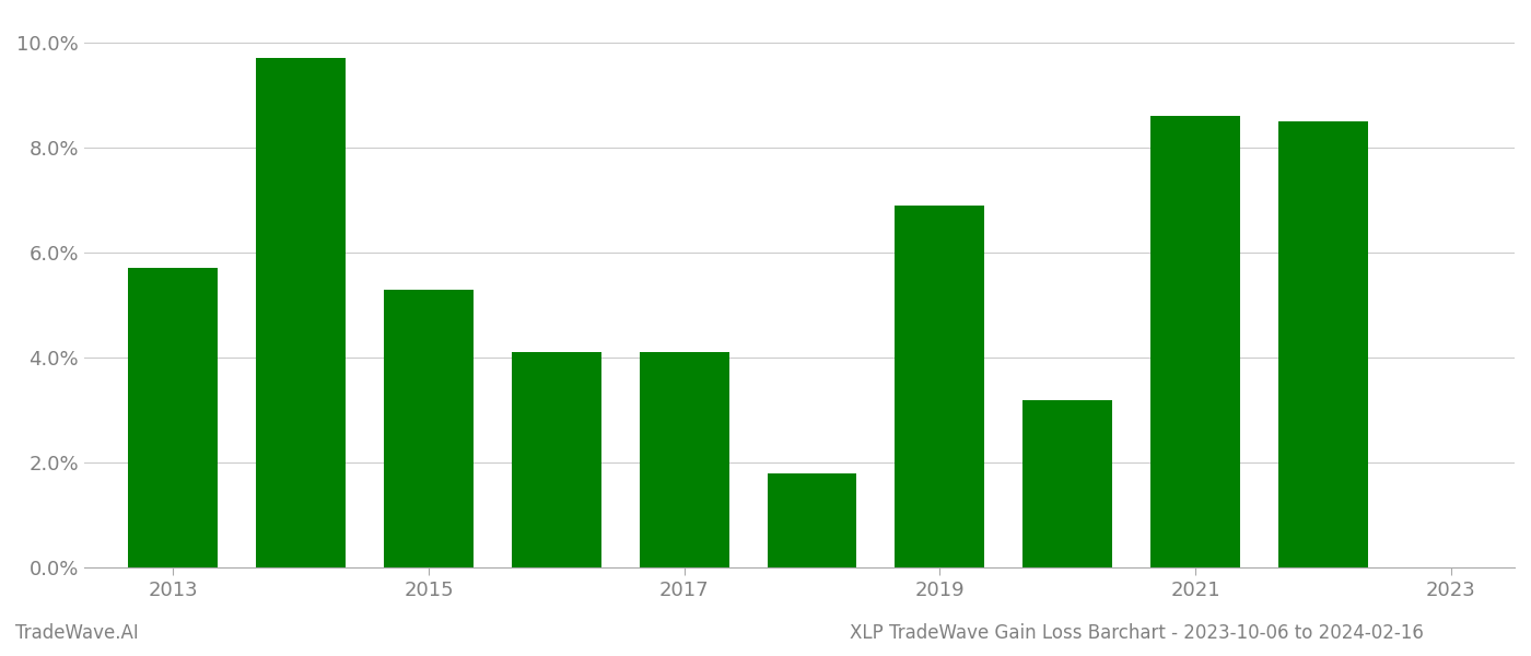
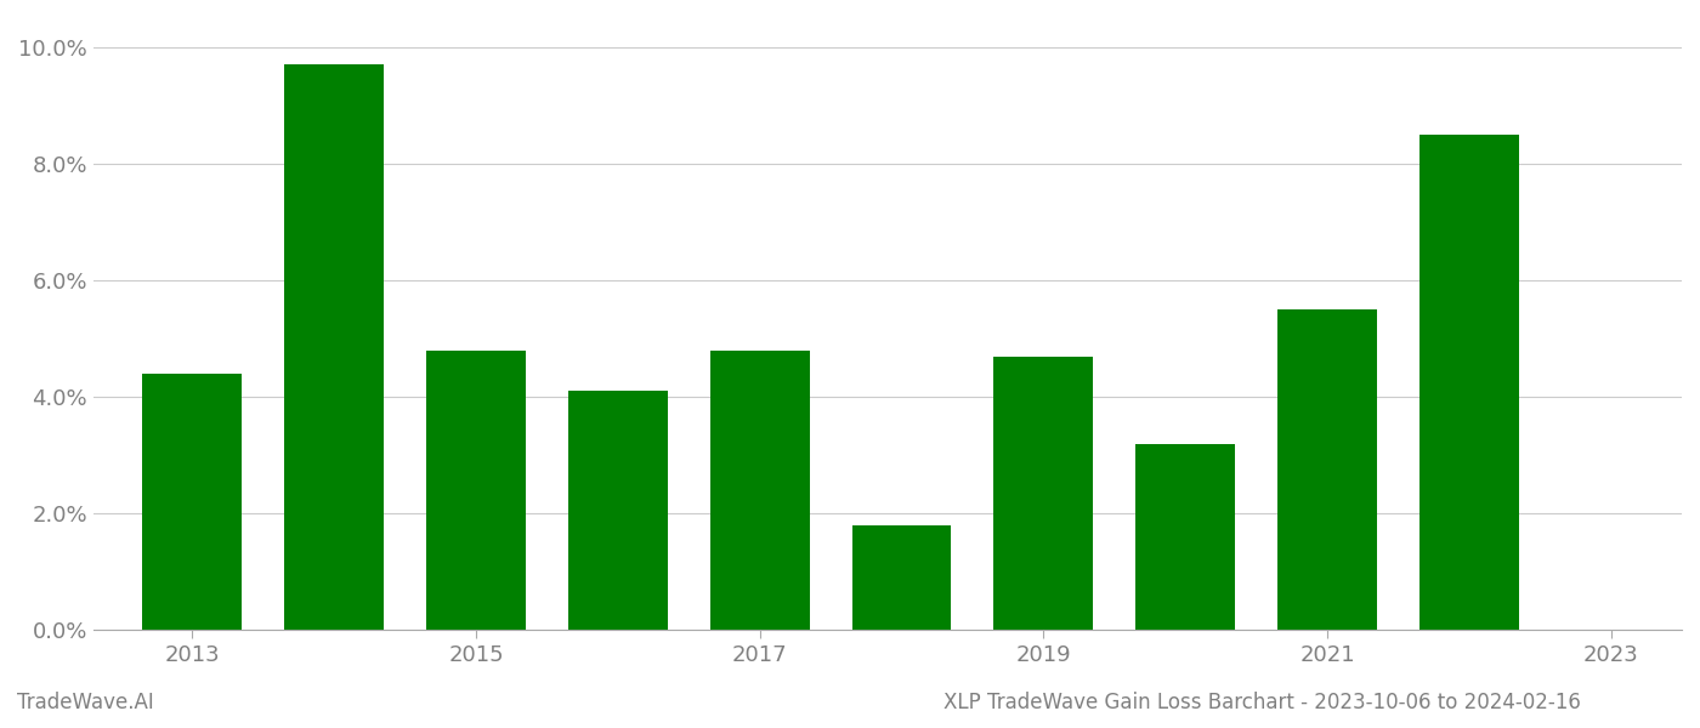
2013: 5.7% -> 4.4%
2015: 5.3% -> 4.8%
2017: 4.1% -> 4.8%
2019: 6.9% -> 4.7%
2021: 8.6% -> 5.5%
